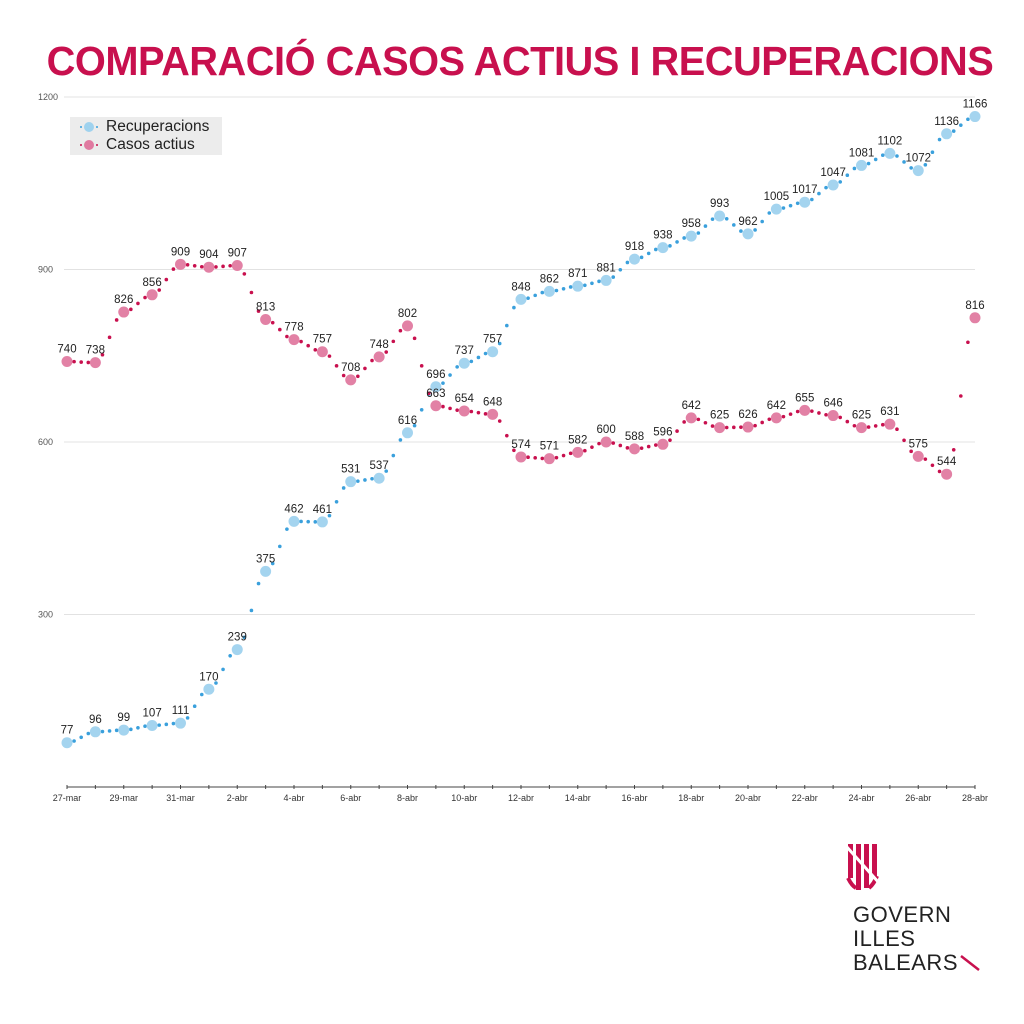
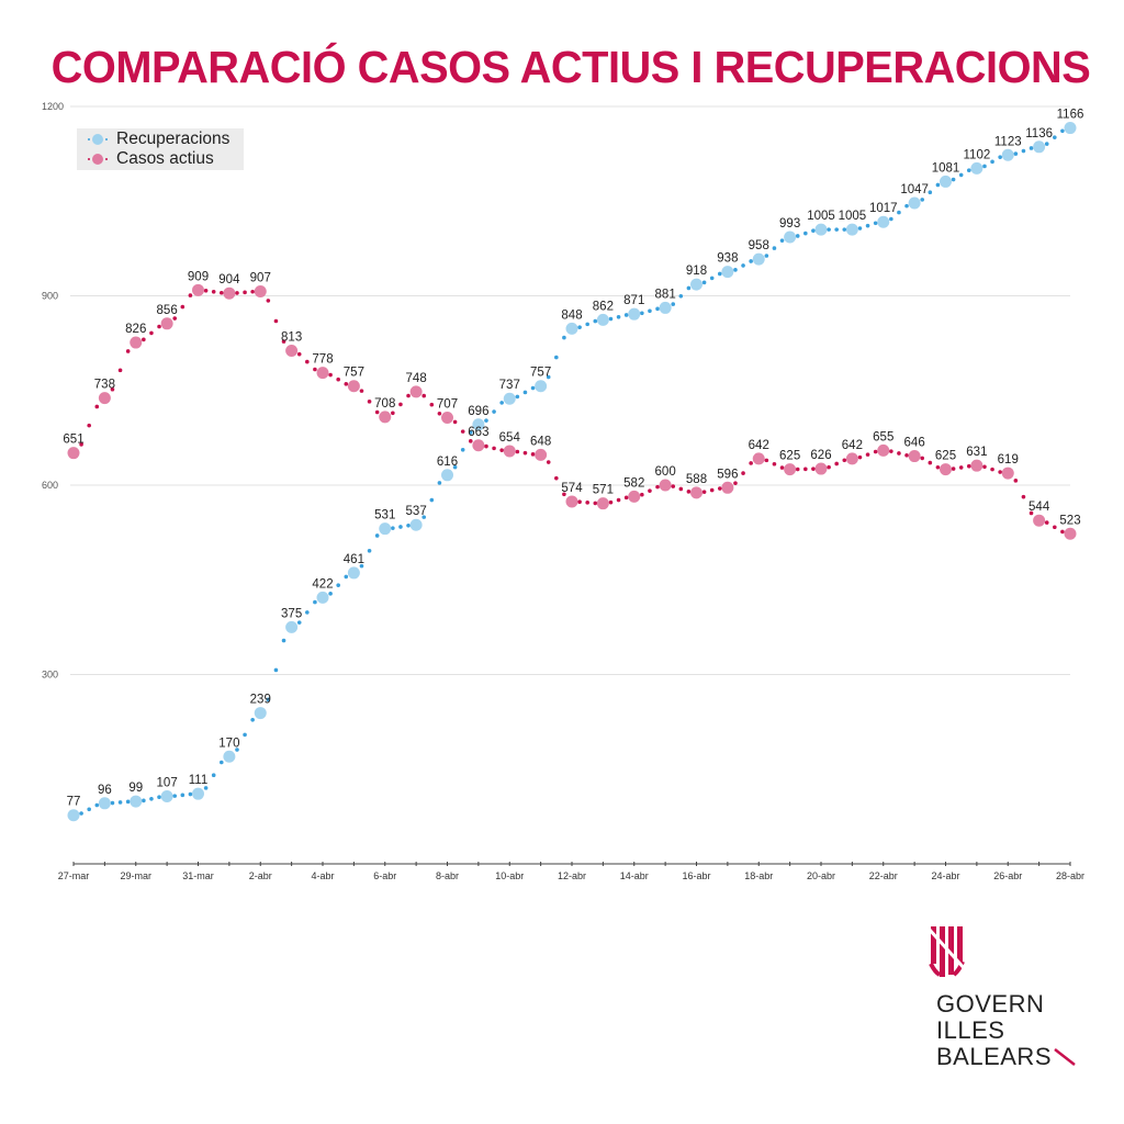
Casos actius/27-mar: 740 -> 651
Recuperacions/4-abr: 462 -> 422
Casos actius/8-abr: 802 -> 707
Recuperacions/20-abr: 962 -> 1005
Recuperacions/26-abr: 1072 -> 1123
Casos actius/26-abr: 575 -> 619
Casos actius/28-abr: 816 -> 523
